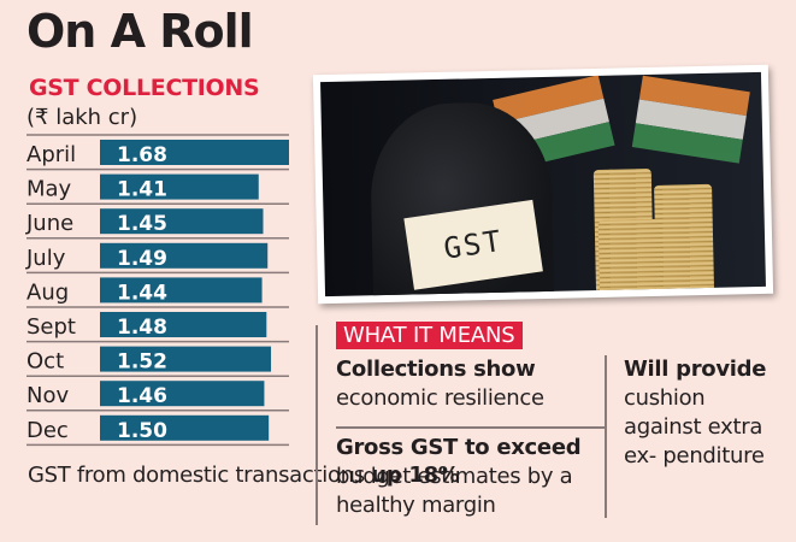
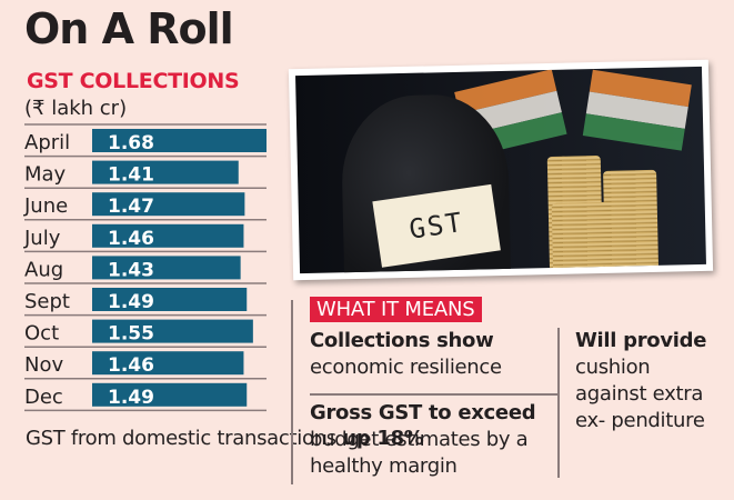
June: 1.45 -> 1.47
July: 1.49 -> 1.46
Aug: 1.44 -> 1.43
Sept: 1.48 -> 1.49
Oct: 1.52 -> 1.55
Dec: 1.50 -> 1.49
